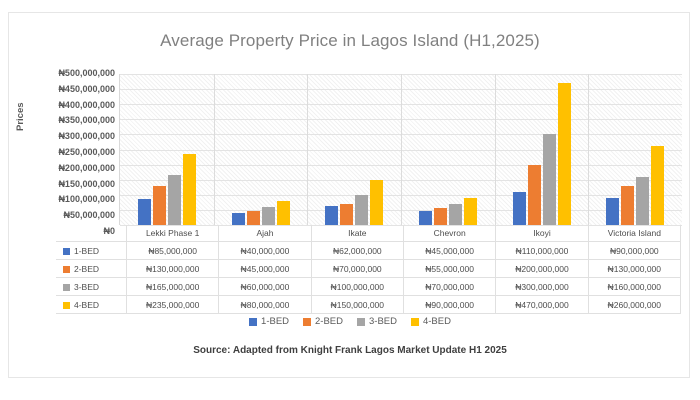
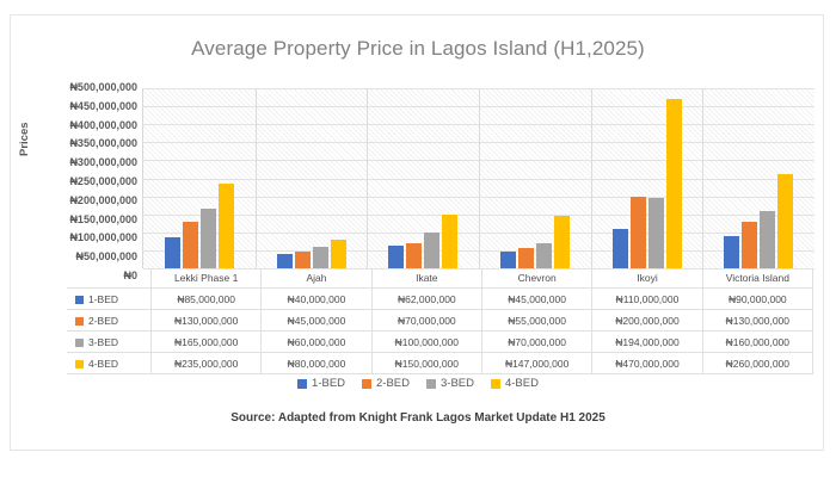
4-BED/Chevron: 90,000,000 -> 147,000,000
3-BED/Ikoyi: 300,000,000 -> 194,000,000
